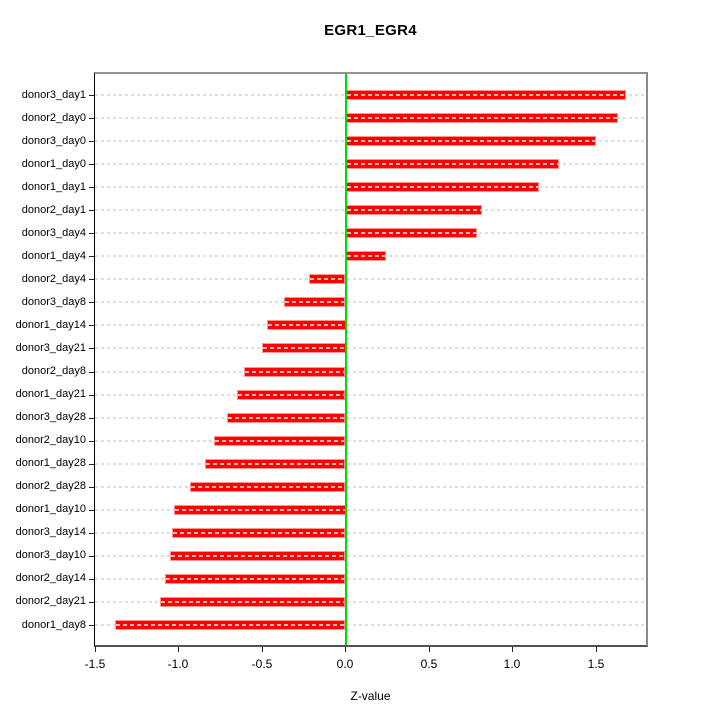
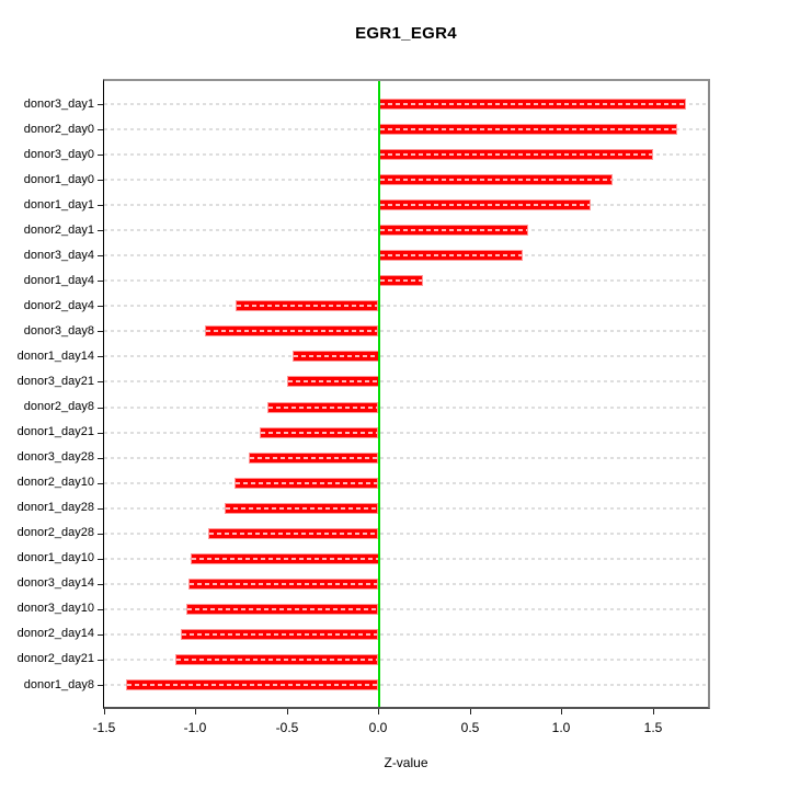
donor2_day4: -0.22 -> -0.78
donor3_day8: -0.37 -> -0.95
